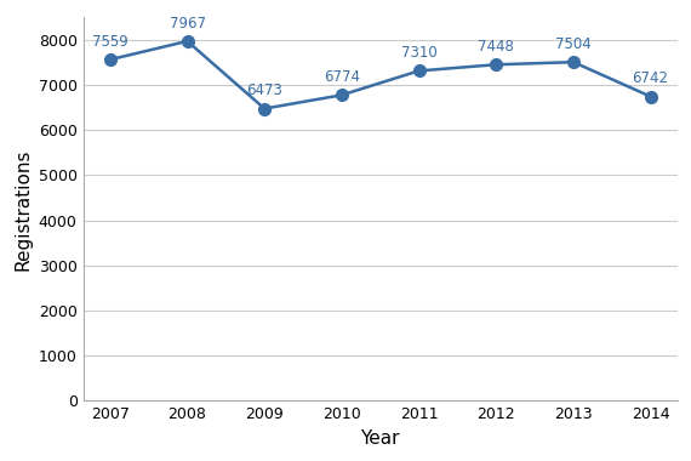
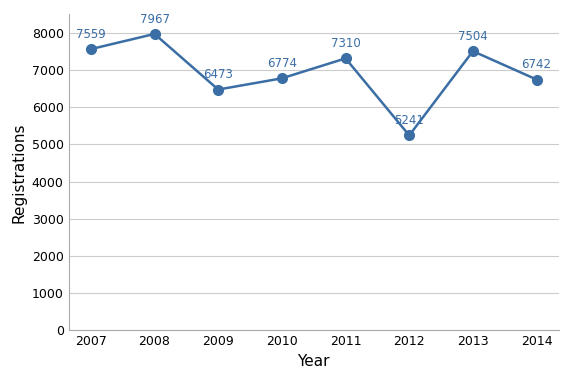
2012: 7448 -> 5241
